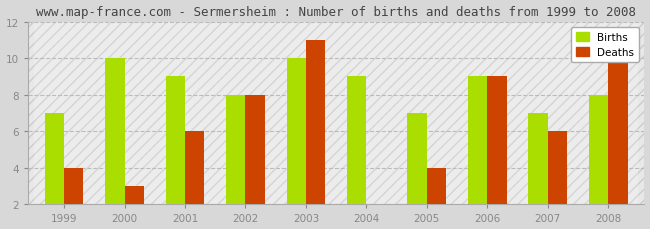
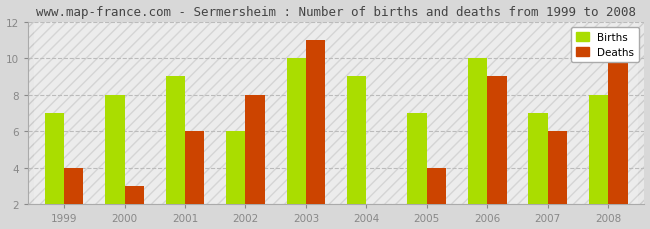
Births/2000: 10 -> 8
Births/2002: 8 -> 6
Births/2006: 9 -> 10
